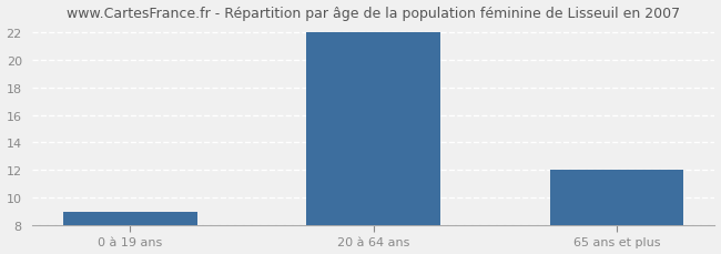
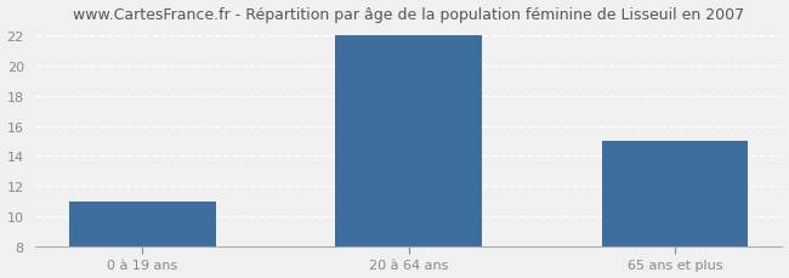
0 à 19 ans: 9 -> 11
65 ans et plus: 12 -> 15
